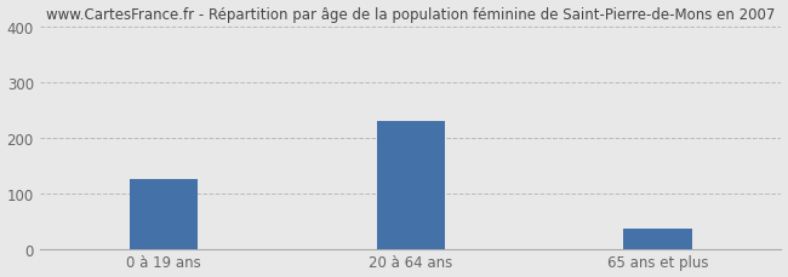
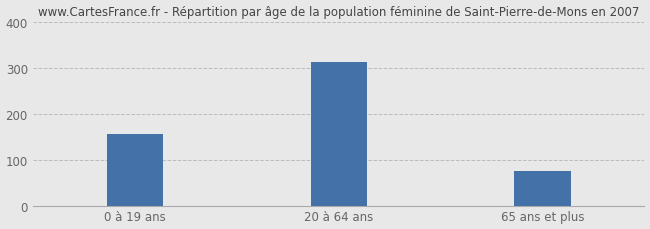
0 à 19 ans: 125 -> 155
20 à 64 ans: 230 -> 311
65 ans et plus: 35 -> 75
